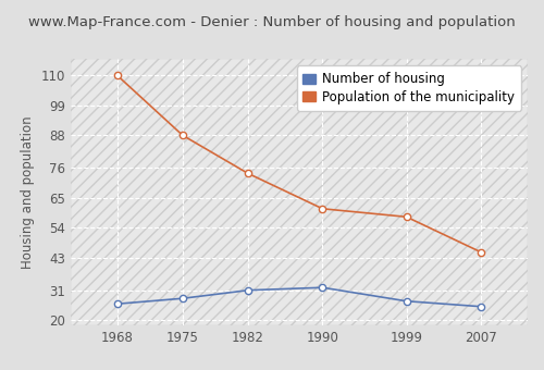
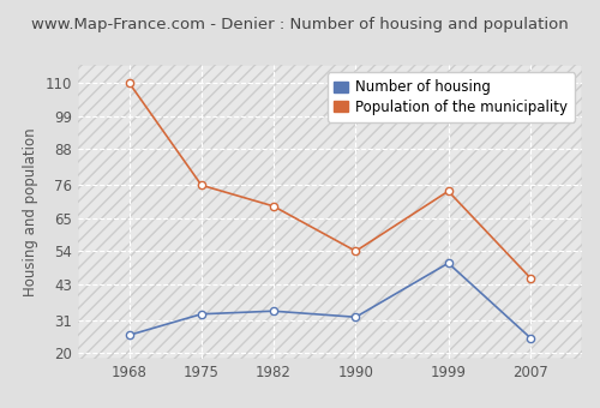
Number of housing/1975: 28 -> 33
Population of the municipality/1975: 88 -> 76
Number of housing/1982: 31 -> 34
Population of the municipality/1982: 74 -> 69
Population of the municipality/1990: 61 -> 54
Number of housing/1999: 27 -> 50
Population of the municipality/1999: 58 -> 74
